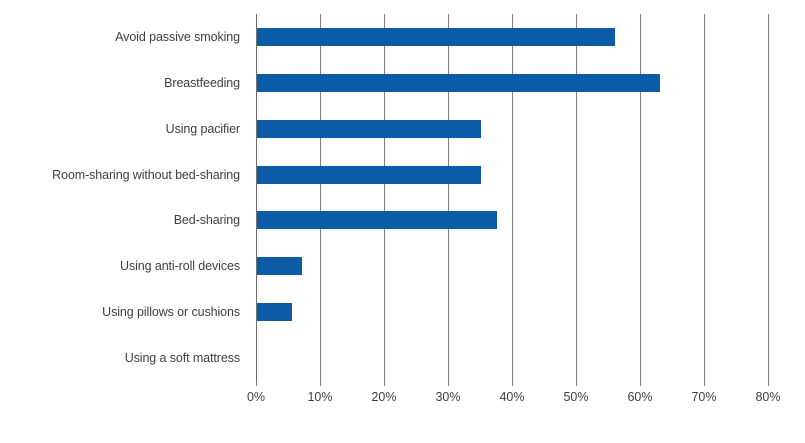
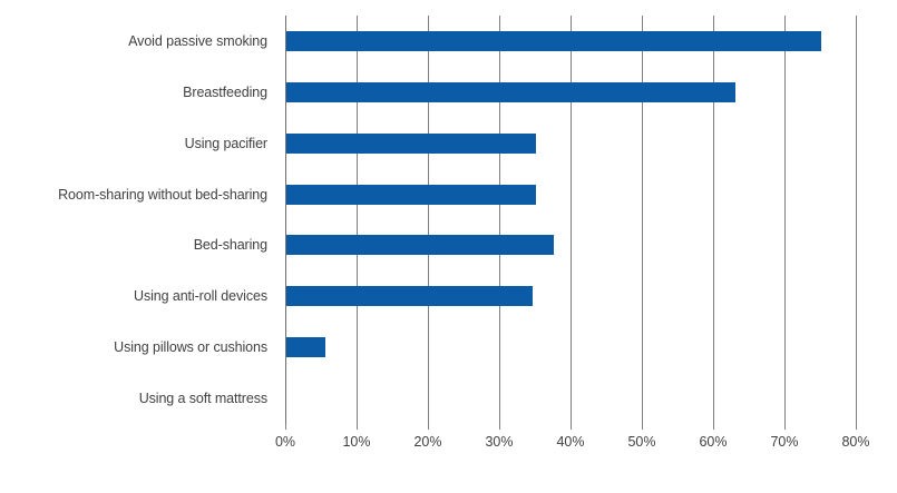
Avoid passive smoking: 56% -> 75%
Using anti-roll devices: 7% -> 34%
